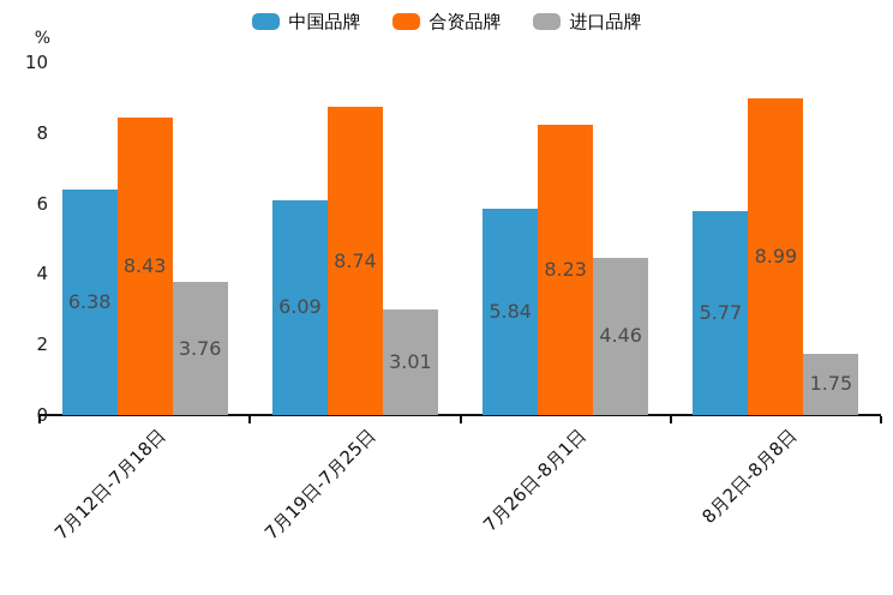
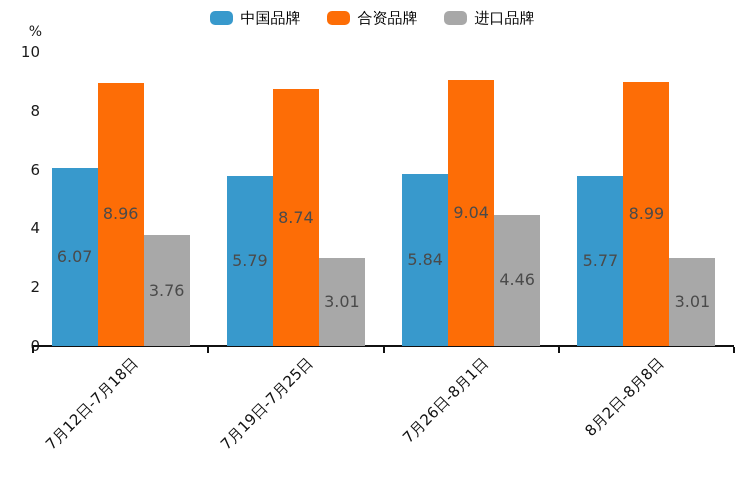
中国品牌/7月12日-7月18日: 6.38 -> 6.07
合资品牌/7月12日-7月18日: 8.43 -> 8.96
中国品牌/7月19日-7月25日: 6.09 -> 5.79
合资品牌/7月26日-8月1日: 8.23 -> 9.04
进口品牌/8月2日-8月8日: 1.75 -> 3.01
